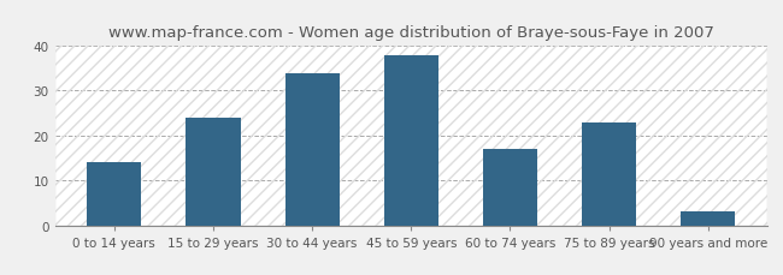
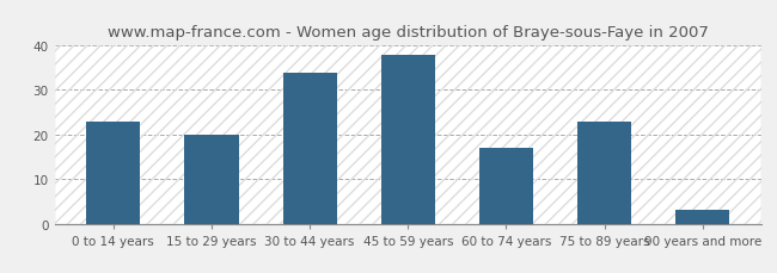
0 to 14 years: 14 -> 23
15 to 29 years: 24 -> 20
